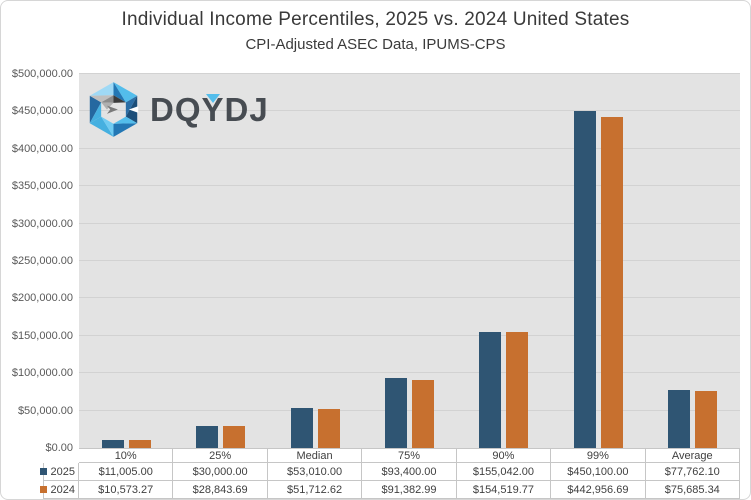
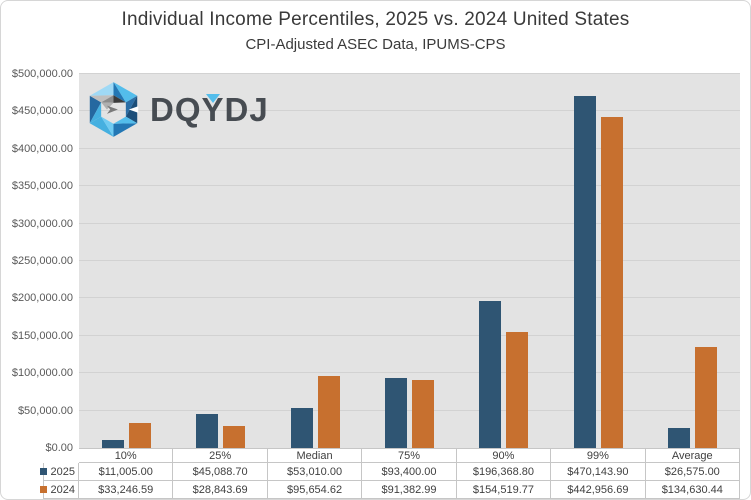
2024/10%: $10,573.27 -> $33,246.59
2025/25%: $30,000.00 -> $45,088.70
2024/Median: $51,712.62 -> $95,654.62
2025/90%: $155,042.00 -> $196,368.80
2025/99%: $450,100.00 -> $470,143.90
2025/Average: $77,762.10 -> $26,575.00
2024/Average: $75,685.34 -> $134,630.44
